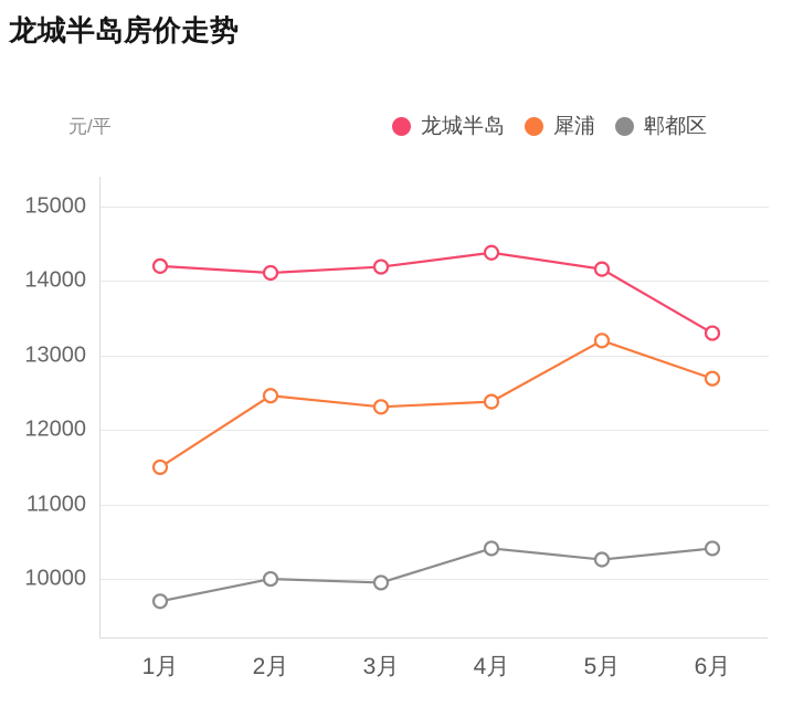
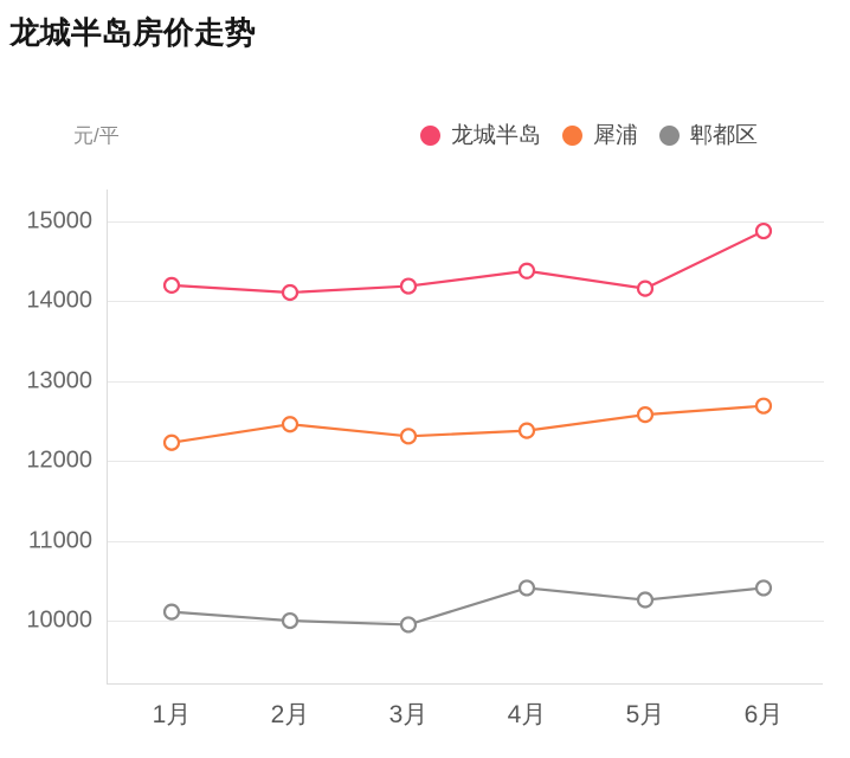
犀浦/1月: 11500 -> 12200
郫都区/1月: 9700 -> 10100
犀浦/5月: 13200 -> 12600
龙城半岛/6月: 13300 -> 14900
